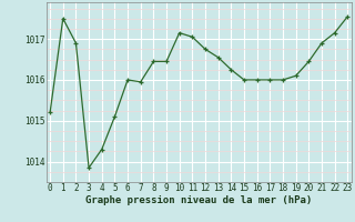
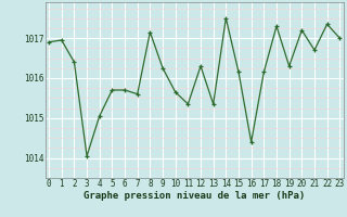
0: 1015.20 -> 1016.90
1: 1017.50 -> 1016.95
2: 1016.90 -> 1016.40
3: 1013.85 -> 1014.05
4: 1014.30 -> 1015.05
5: 1015.10 -> 1015.70
6: 1016.00 -> 1015.70
7: 1015.95 -> 1015.60
8: 1016.45 -> 1017.15
9: 1016.45 -> 1016.25
10: 1017.15 -> 1015.65
11: 1017.05 -> 1015.35
12: 1016.75 -> 1016.30
13: 1016.55 -> 1015.35
14: 1016.25 -> 1017.50
15: 1016.00 -> 1016.15
16: 1016.00 -> 1014.40
17: 1016.00 -> 1016.15
18: 1016.00 -> 1017.30
19: 1016.10 -> 1016.30
20: 1016.45 -> 1017.20
21: 1016.90 -> 1016.70
22: 1017.15 -> 1017.35
23: 1017.55 -> 1017.00
